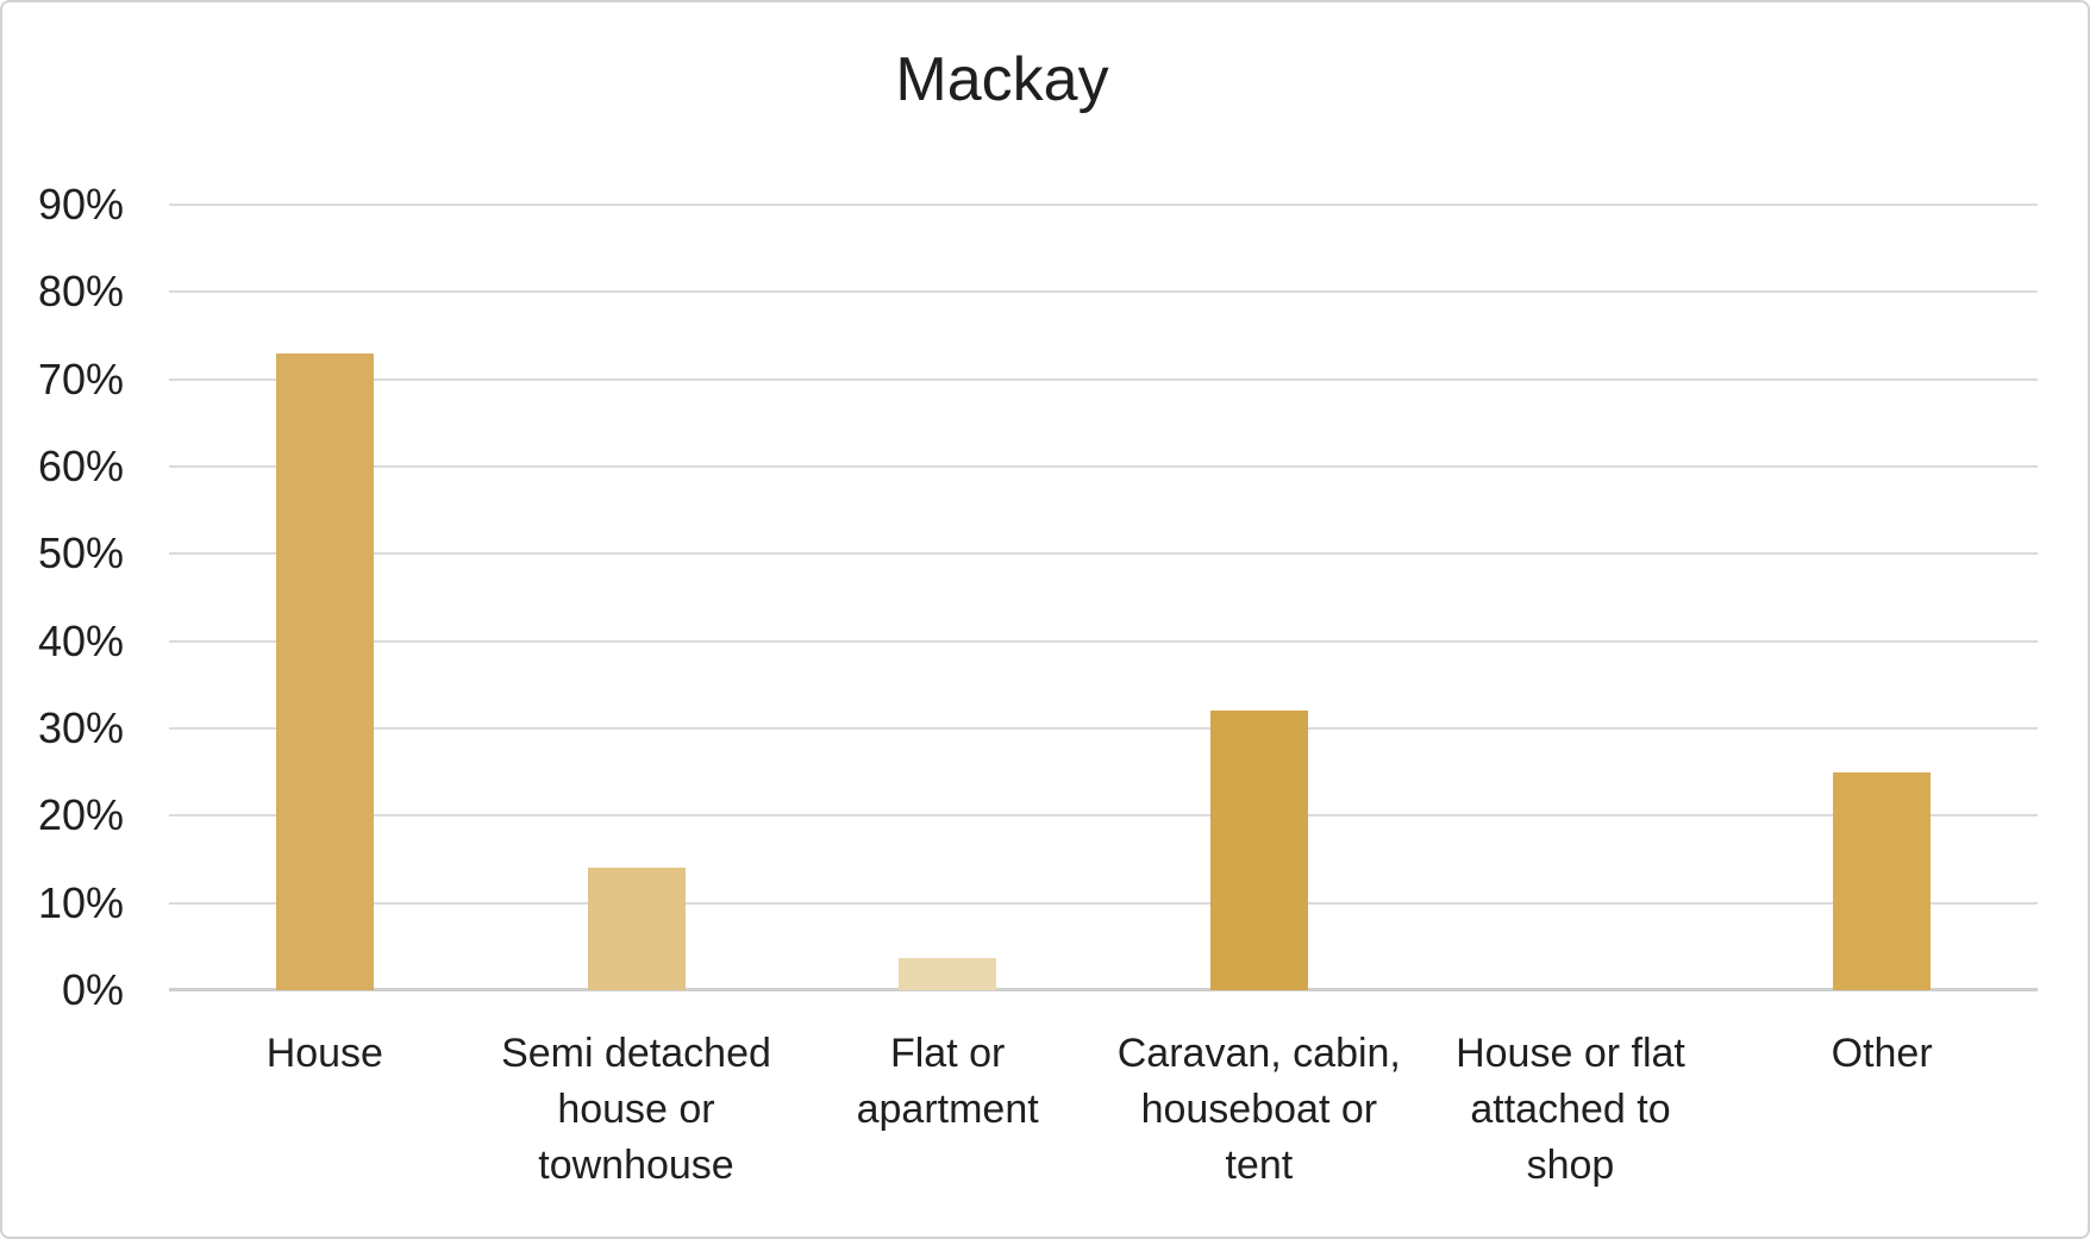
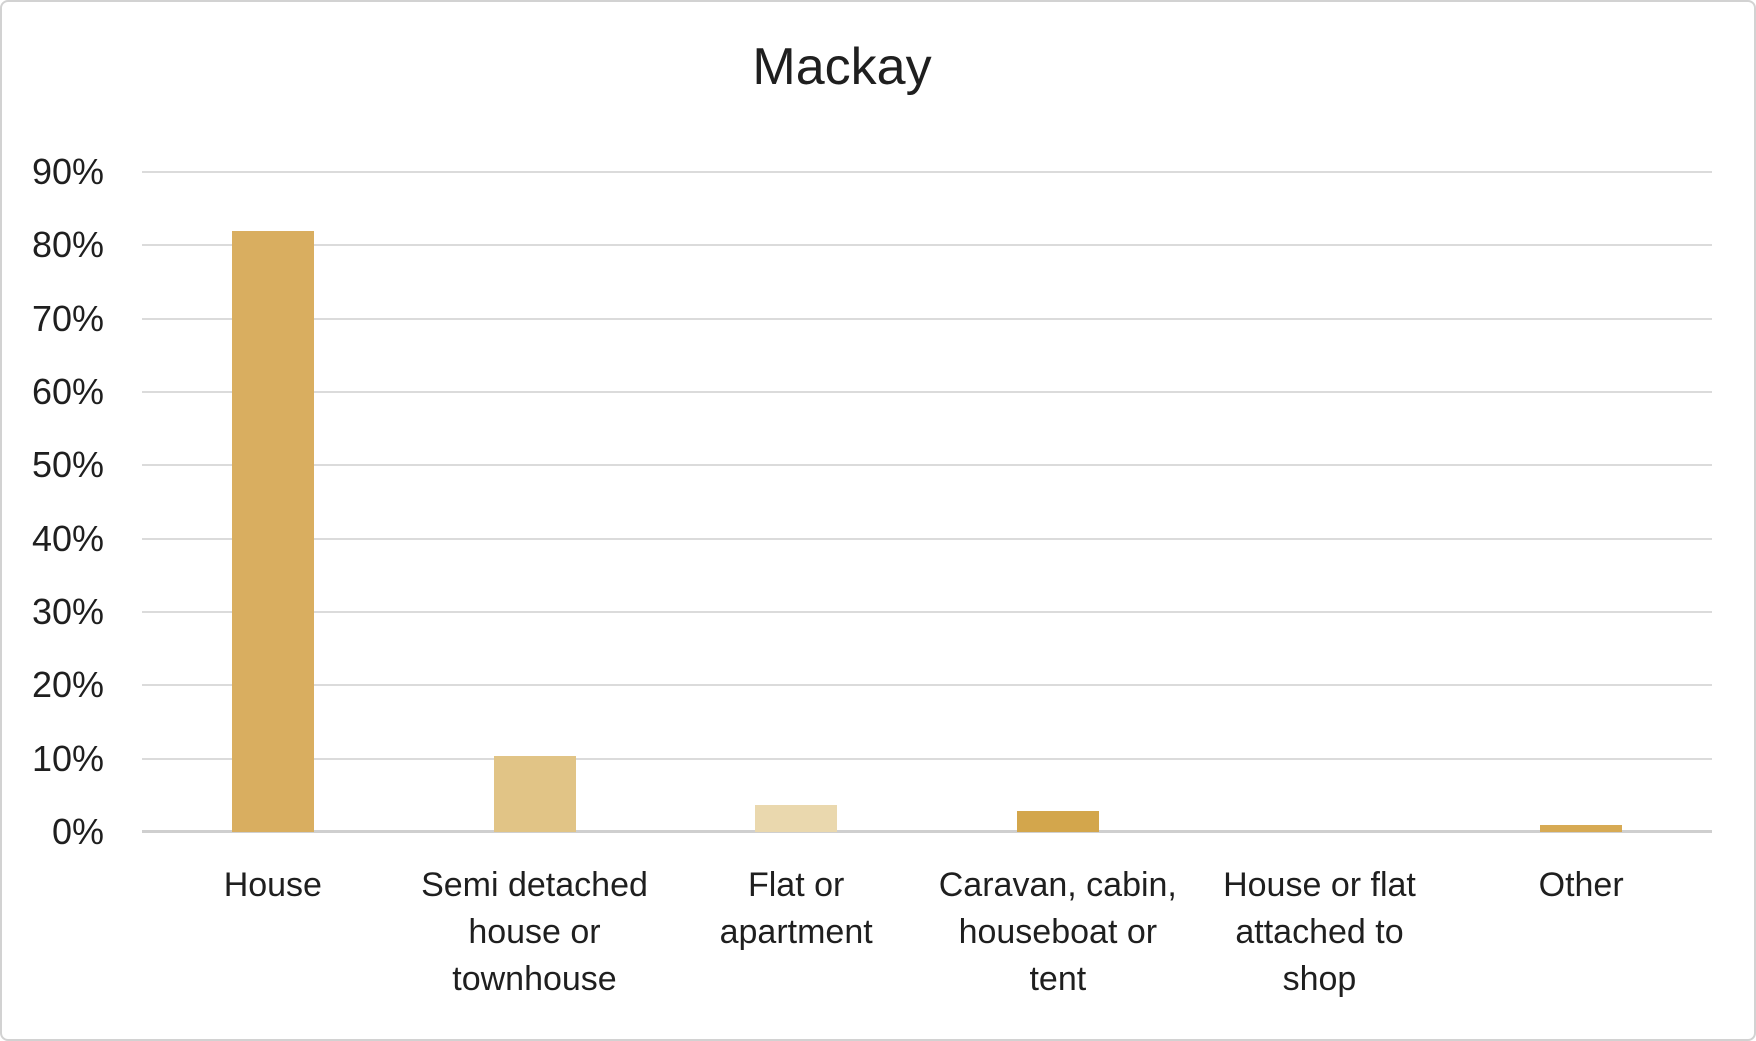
House: 73% -> 82%
Semi detached house or townhouse: 14% -> 10%
Caravan, cabin, houseboat or tent: 32% -> 3%
Other: 25% -> 1%
